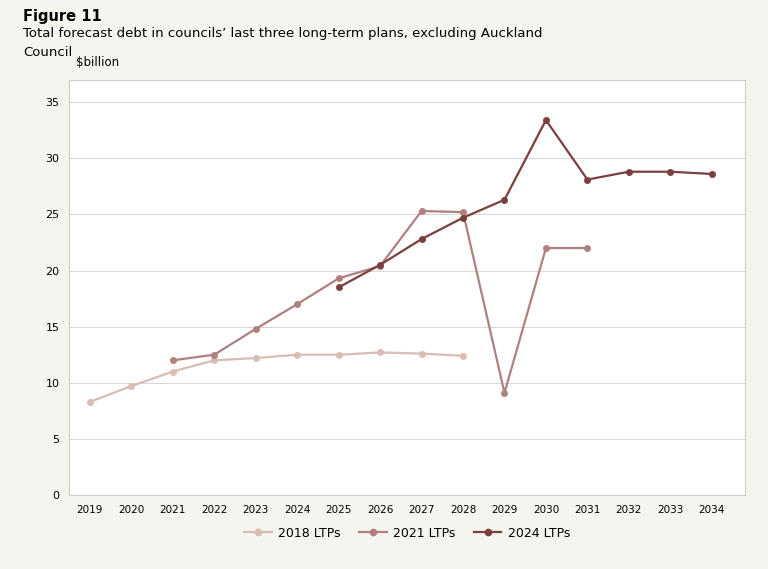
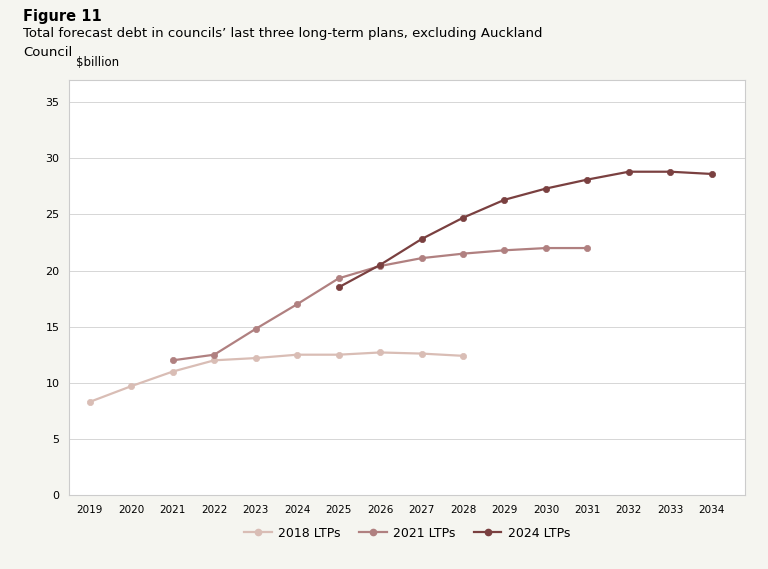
2021 LTPs/2027: 25.3 -> 21.1
2021 LTPs/2028: 25.2 -> 21.5
2021 LTPs/2029: 9.1 -> 21.8
2024 LTPs/2030: 33.4 -> 27.3
